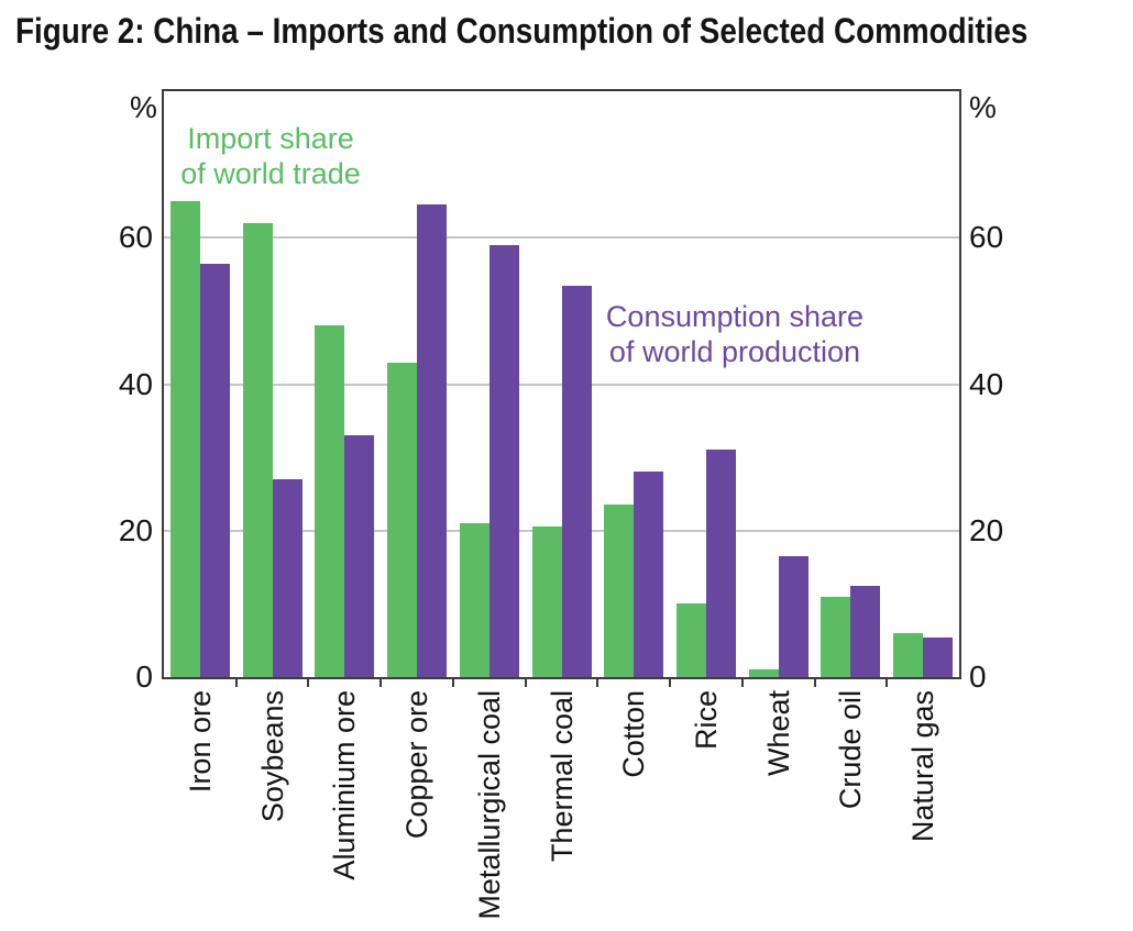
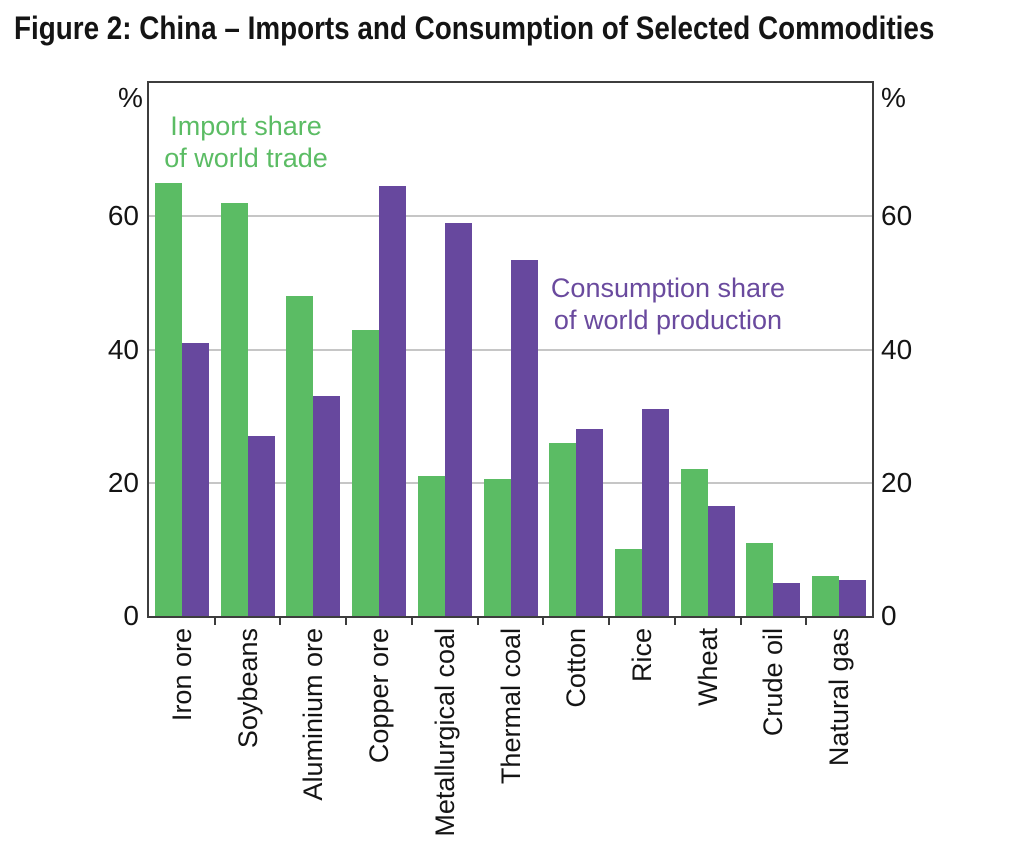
Consumption share of world production/Iron ore: 56 -> 41
Import share of world trade/Cotton: 24 -> 26
Import share of world trade/Wheat: 1 -> 22
Consumption share of world production/Crude oil: 12 -> 5
